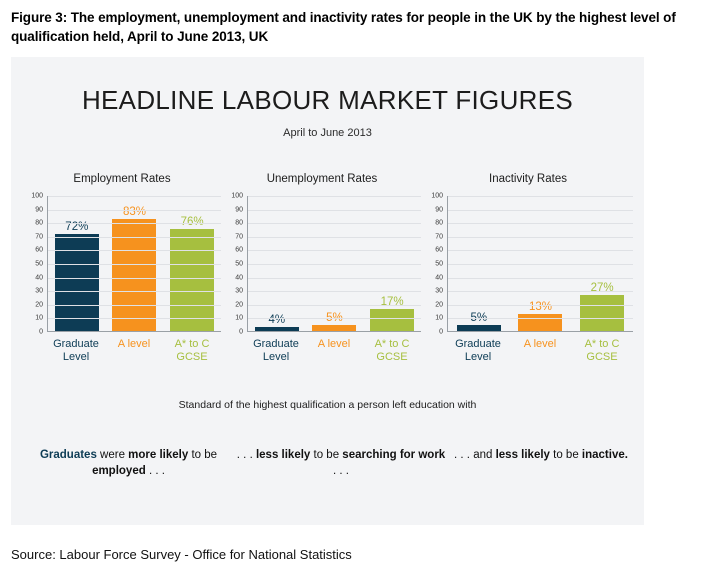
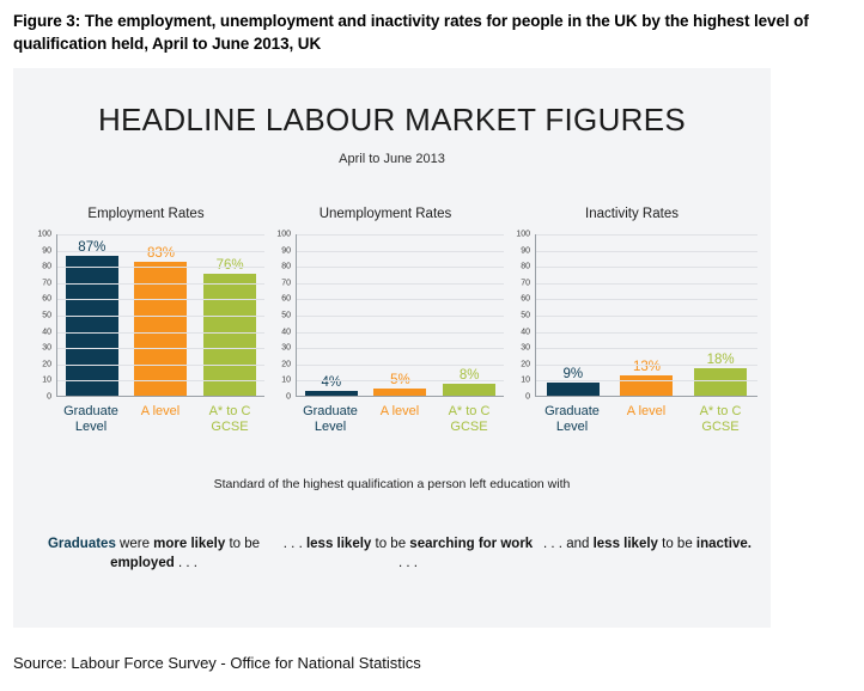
Employment Rates/Graduate Level: 72% -> 87%
Unemployment Rates/A* to C GCSE: 17% -> 8%
Inactivity Rates/Graduate Level: 5% -> 9%
Inactivity Rates/A* to C GCSE: 27% -> 18%
